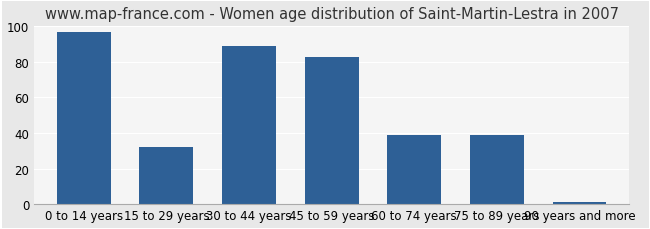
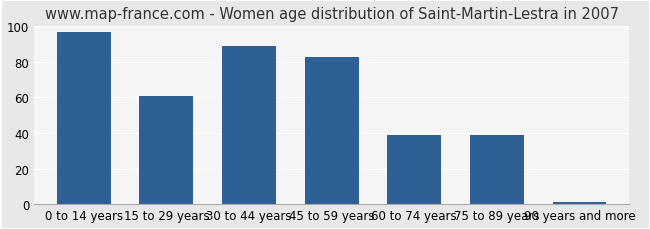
15 to 29 years: 32 -> 61
